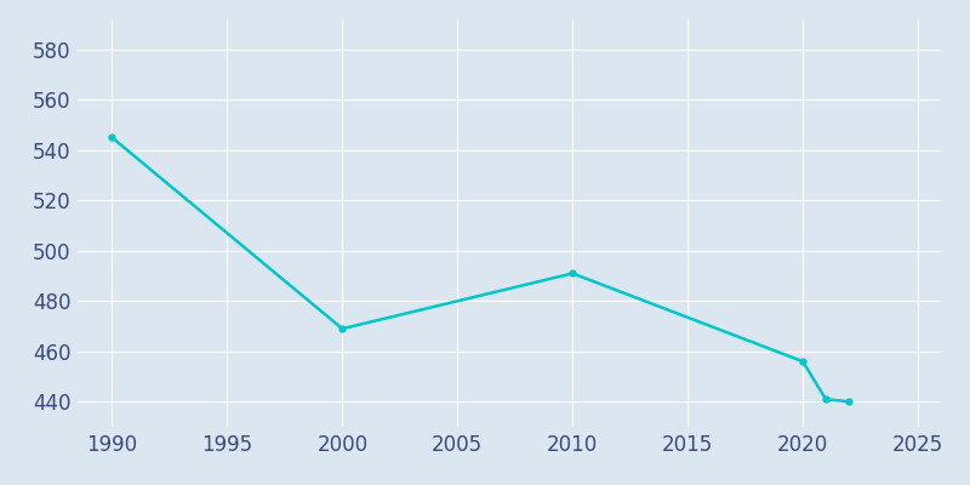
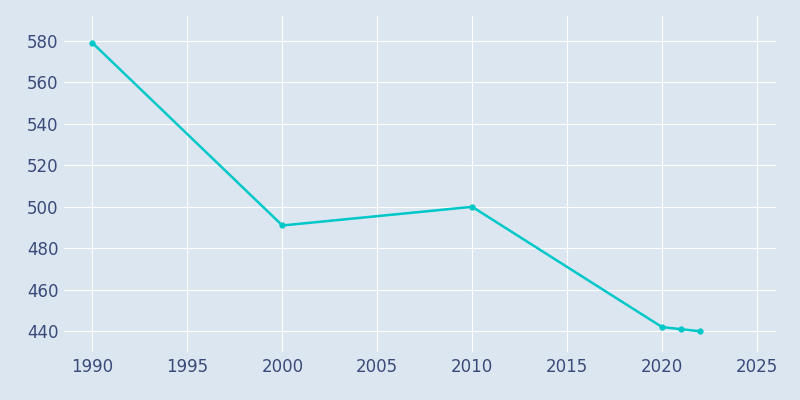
1990: 545 -> 579
2000: 469 -> 491
2010: 491 -> 500
2020: 456 -> 442
